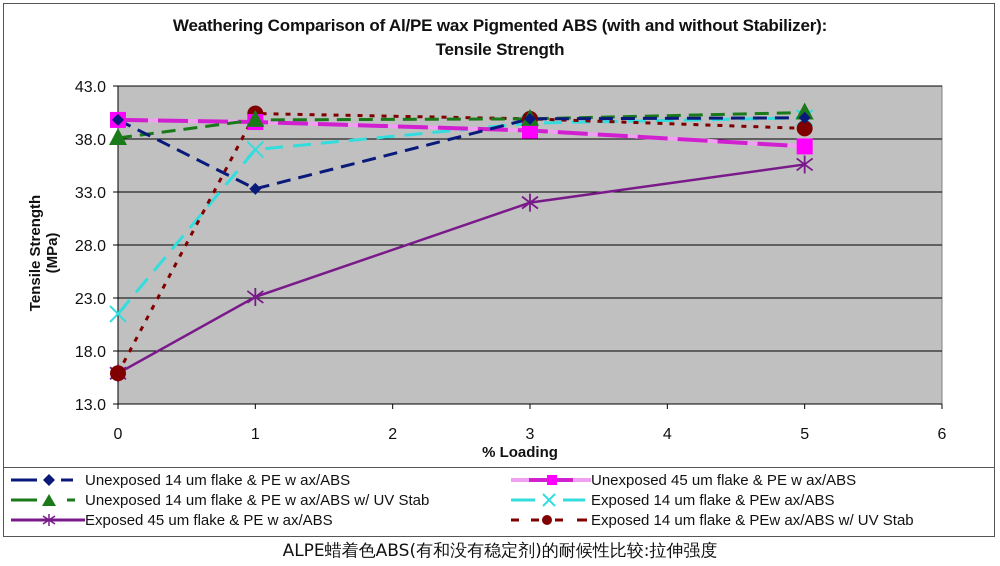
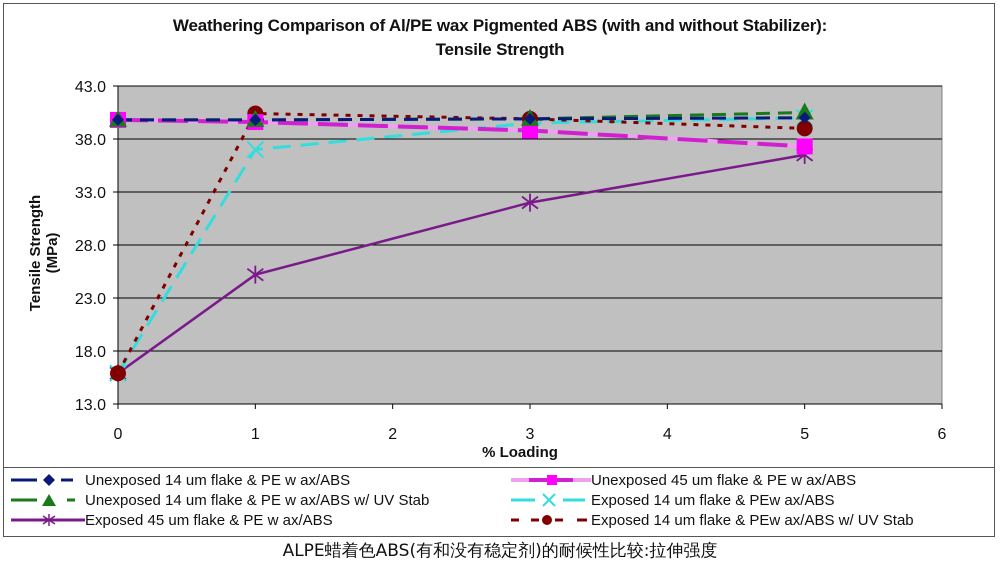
Unexposed 14 um flake & PE wax/ABS w/ UV Stab/0: 38.1 -> 39.8
Exposed 14 um flake & PE wax/ABS/0: 21.5 -> 15.9
Unexposed 14 um flake & PE wax/ABS/1: 33.3 -> 39.8
Exposed 45 um flake & PE wax/ABS/1: 23.1 -> 25.2
Exposed 45 um flake & PE wax/ABS/5: 35.6 -> 36.5
